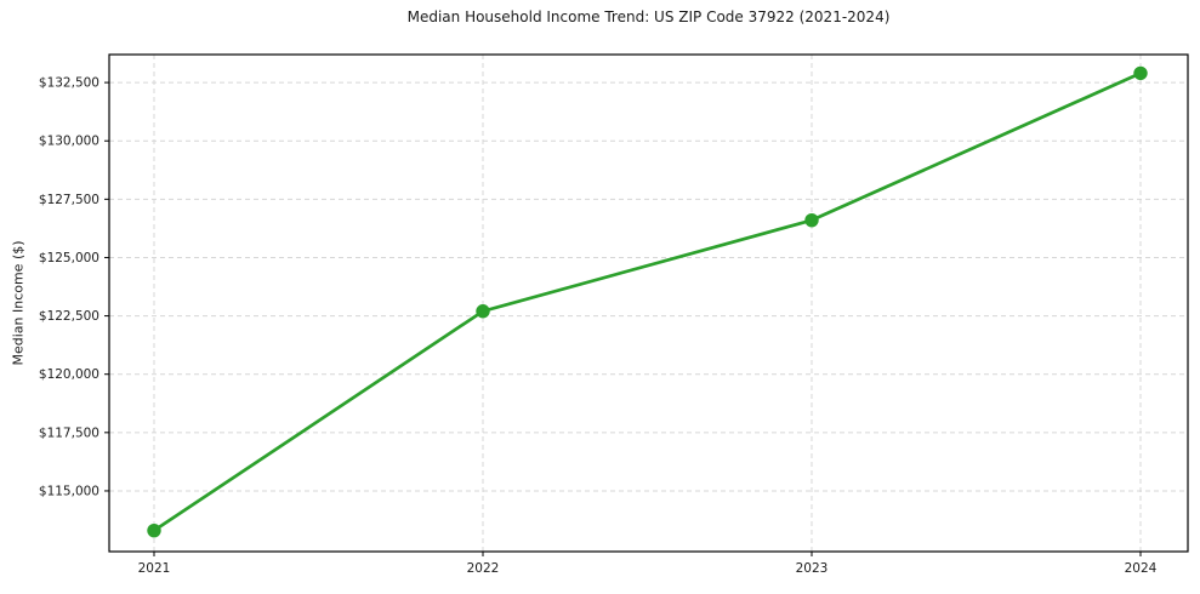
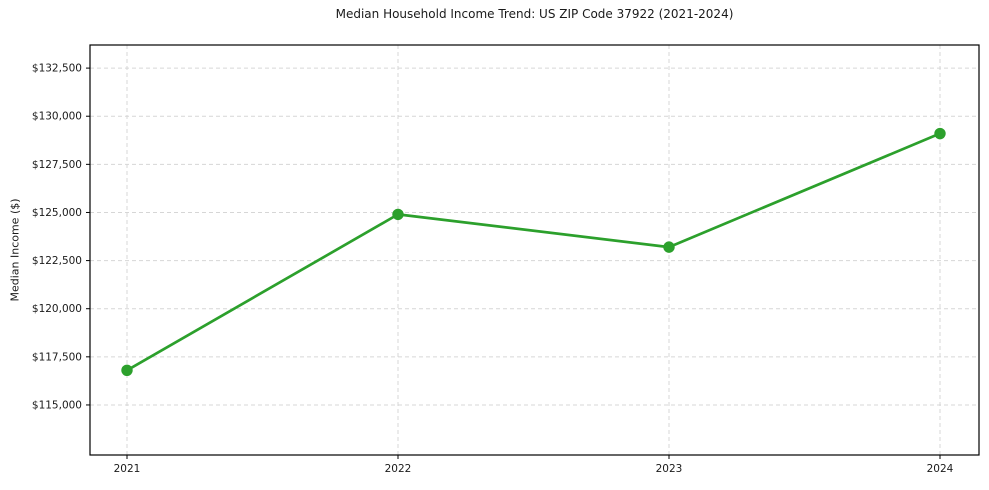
2021: $113300 -> $116800
2022: $122700 -> $124900
2023: $126600 -> $123200
2024: $132900 -> $129100
